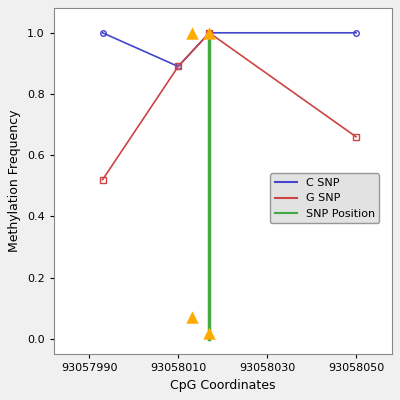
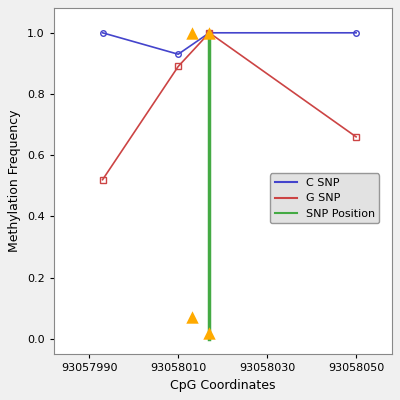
C SNP/93058010: 0.89 -> 0.93
